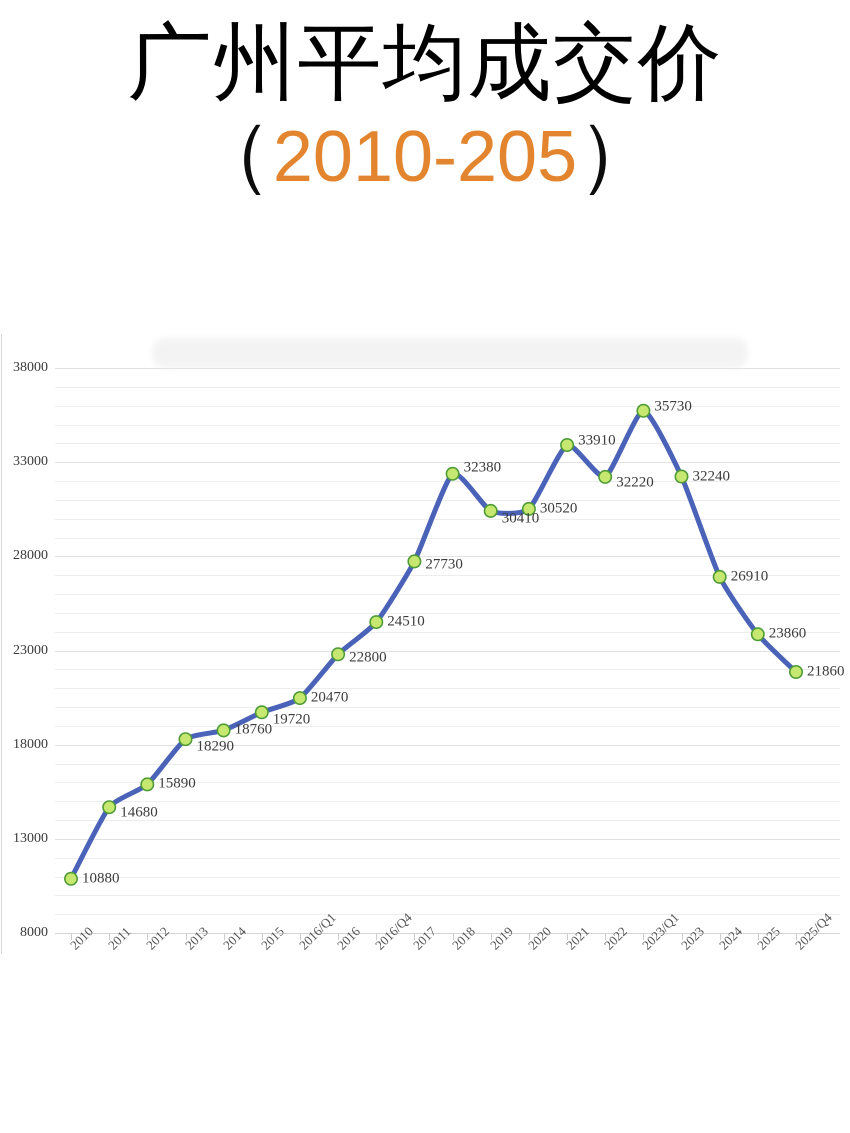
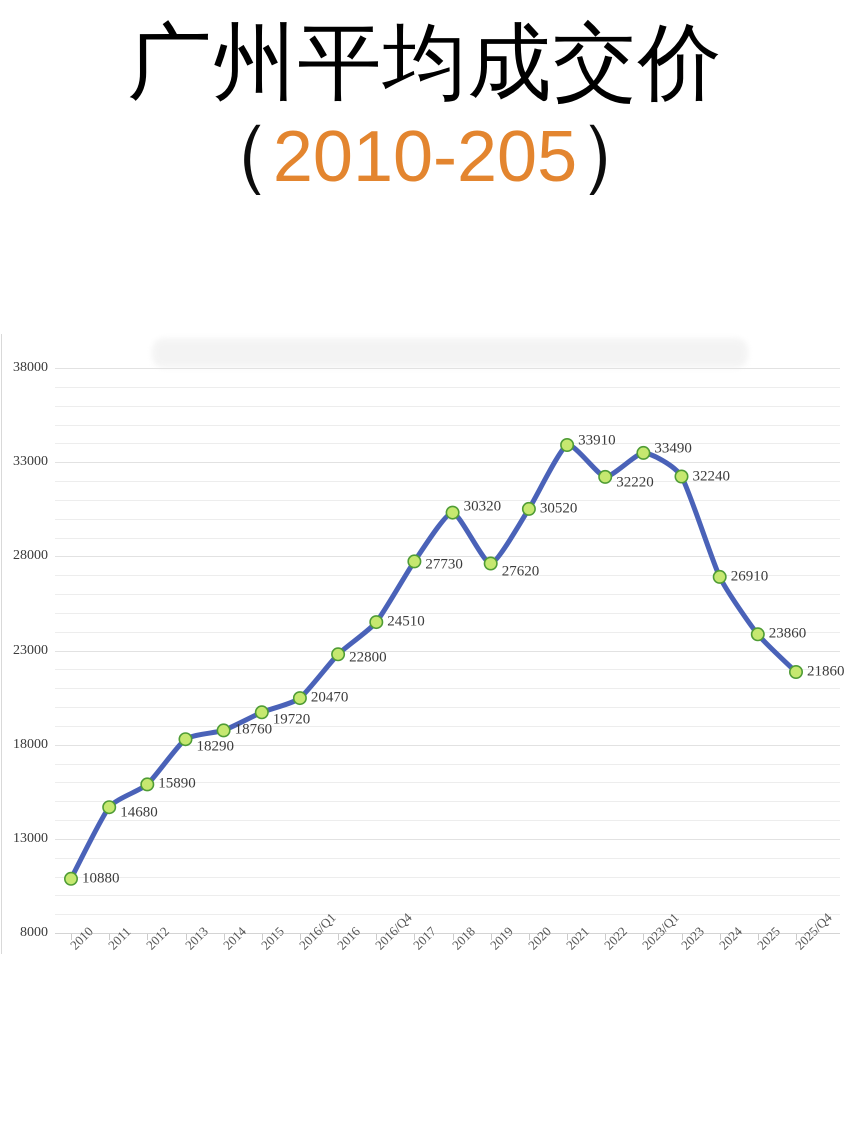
2018: 32380 -> 30320
2019: 30410 -> 27620
2023/Q1: 35730 -> 33490
